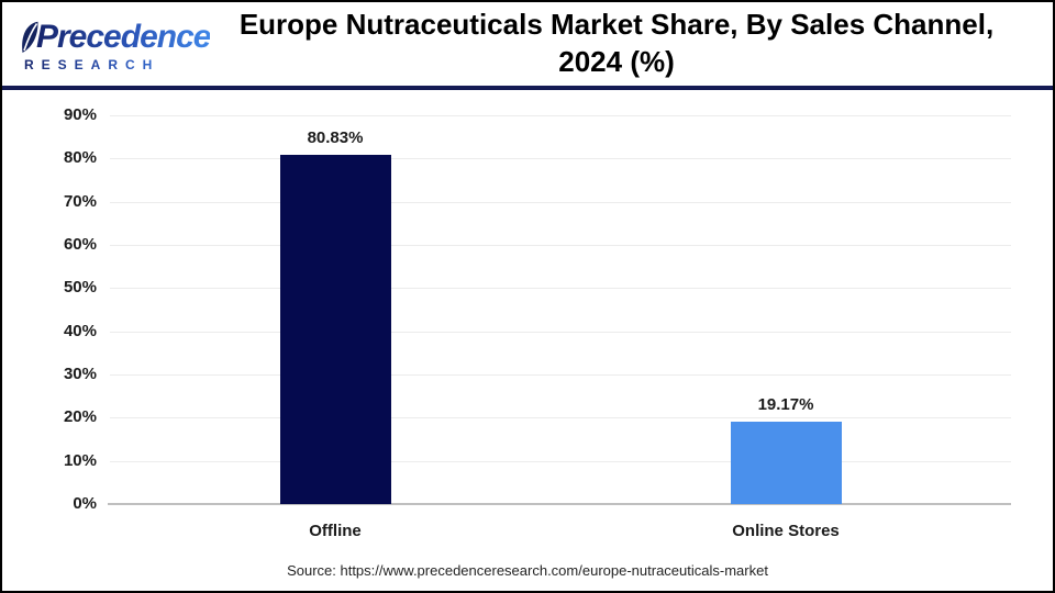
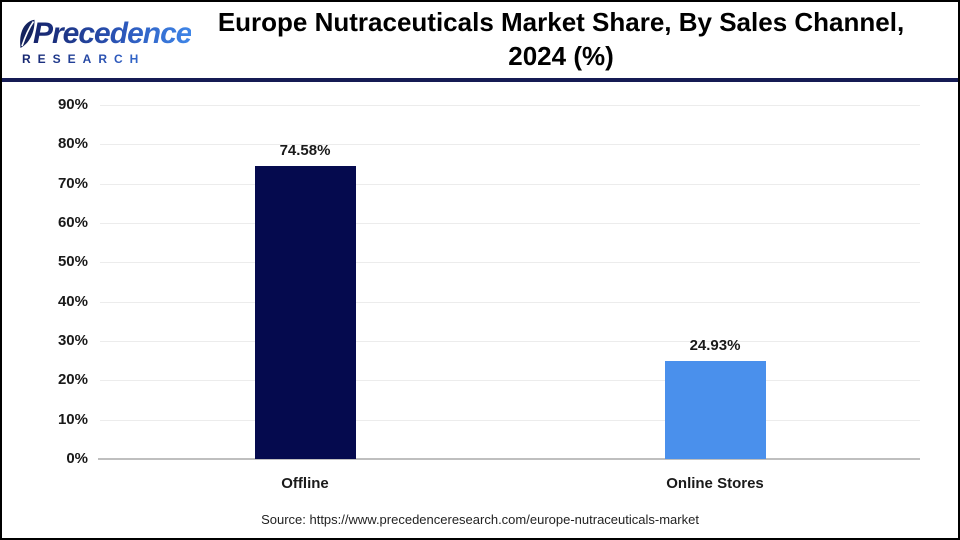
Offline: 80.83% -> 74.58%
Online Stores: 19.17% -> 24.93%
